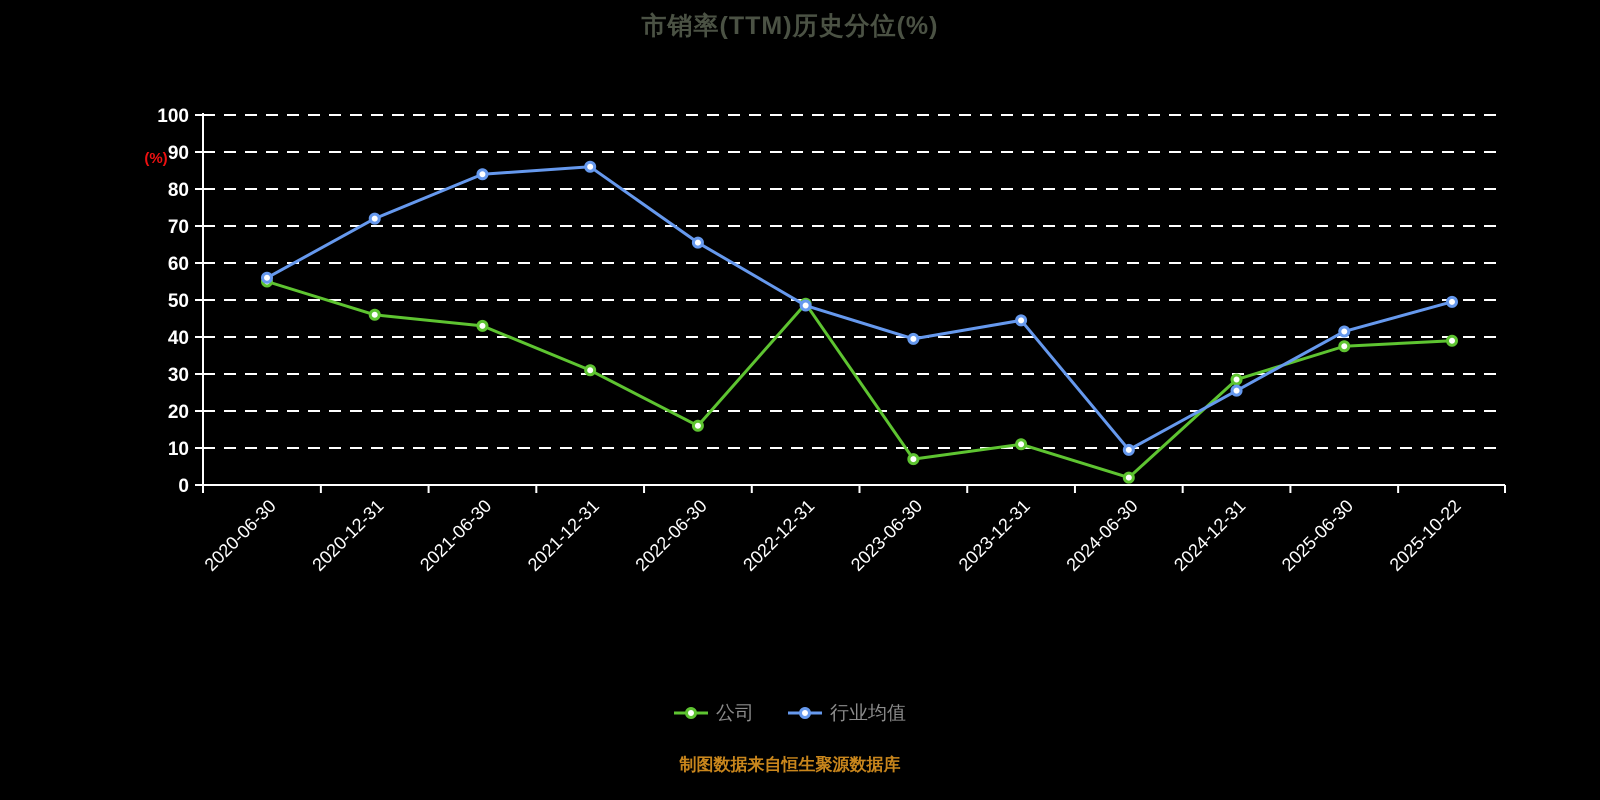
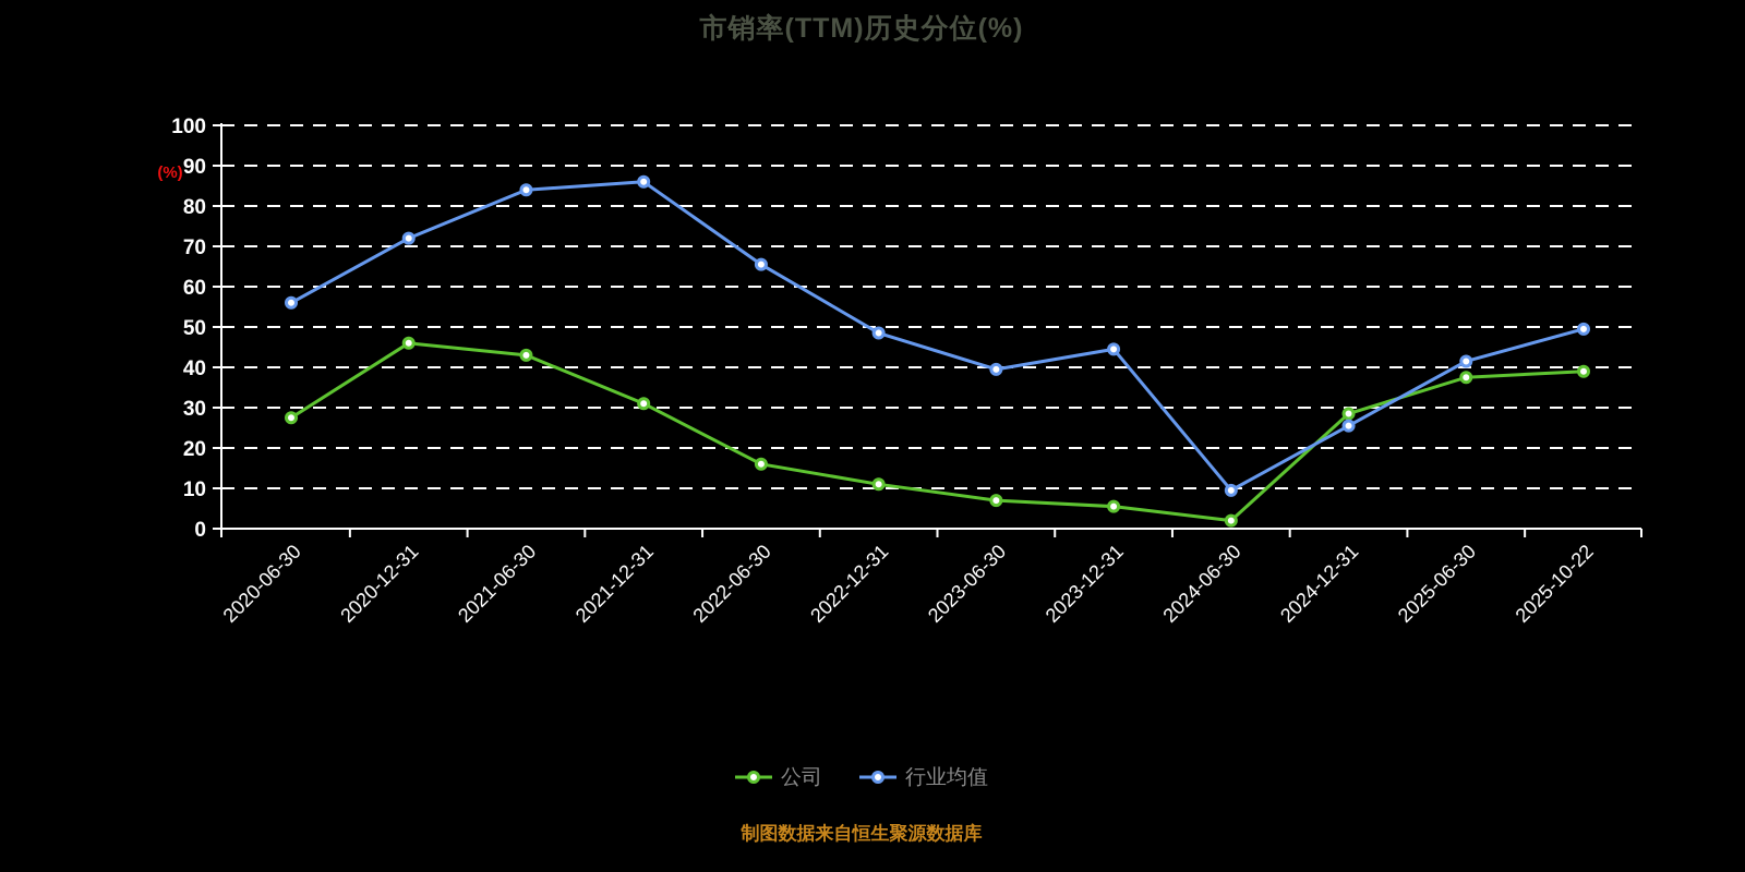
公司/2020-06-30: 55 -> 28
公司/2022-12-31: 49 -> 11
公司/2023-12-31: 11 -> 6
